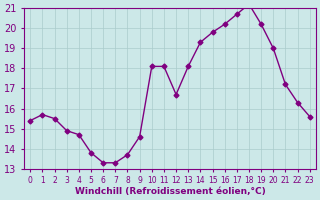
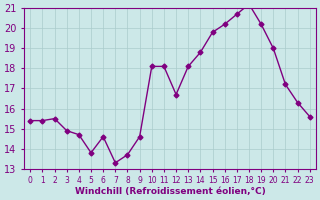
1: 15.7 -> 15.4
6: 13.3 -> 14.6
14: 19.3 -> 18.8
